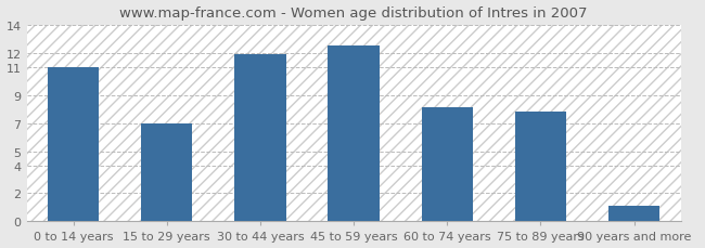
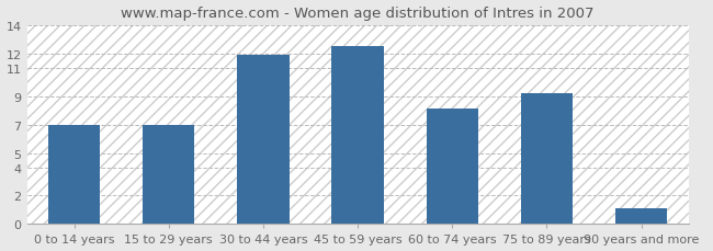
0 to 14 years: 11.0 -> 7.0
75 to 89 years: 7.8 -> 9.2
